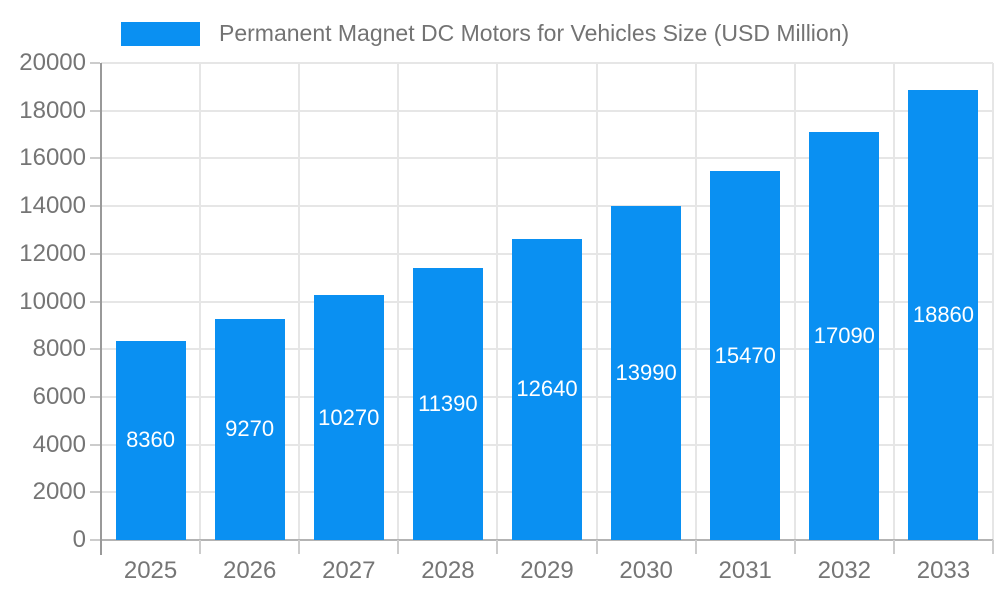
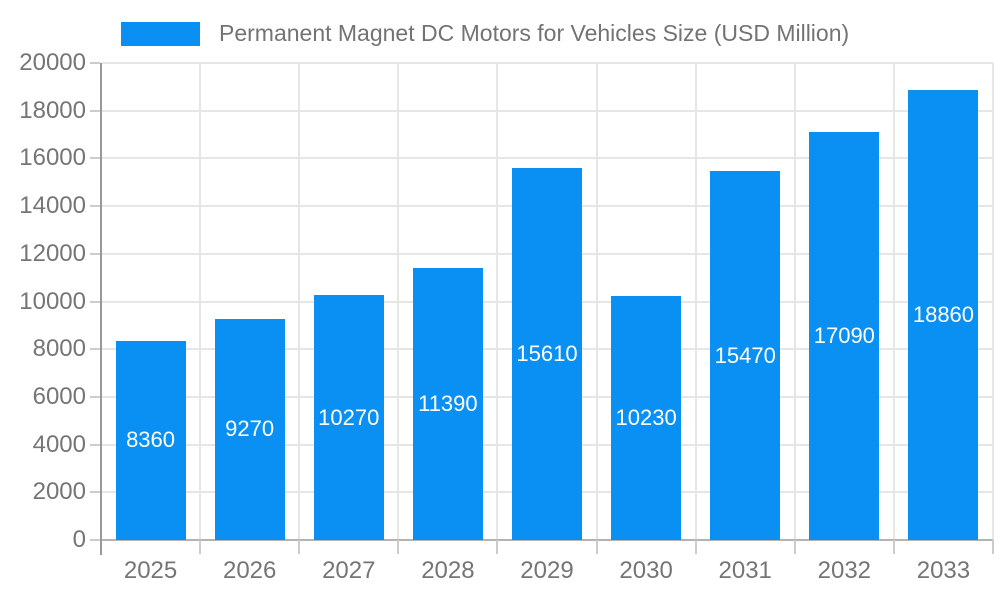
2029: 12640 -> 15610
2030: 13990 -> 10230
